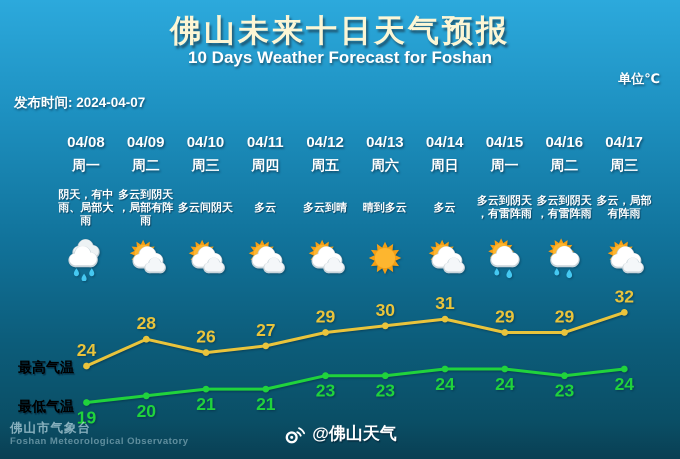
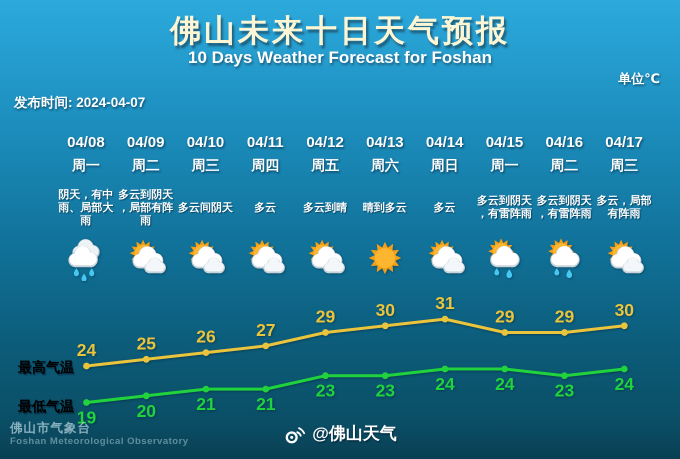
最高气温/04/09: 28 -> 25
最高气温/04/17: 32 -> 30
